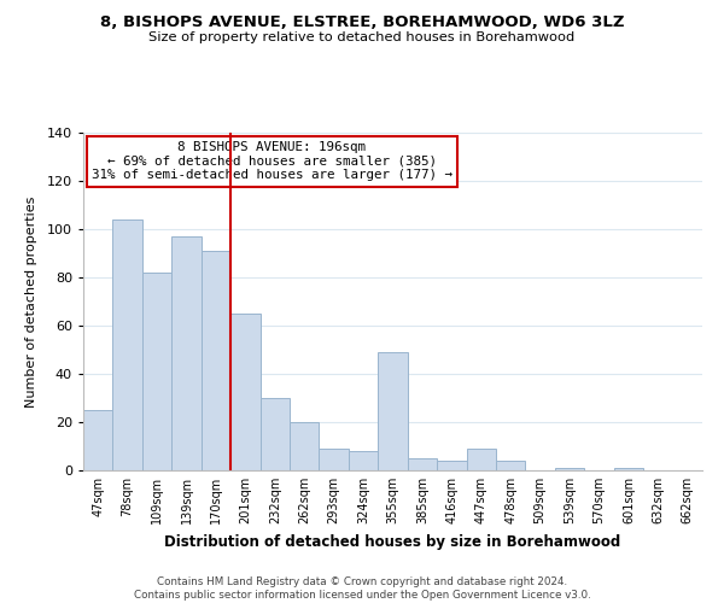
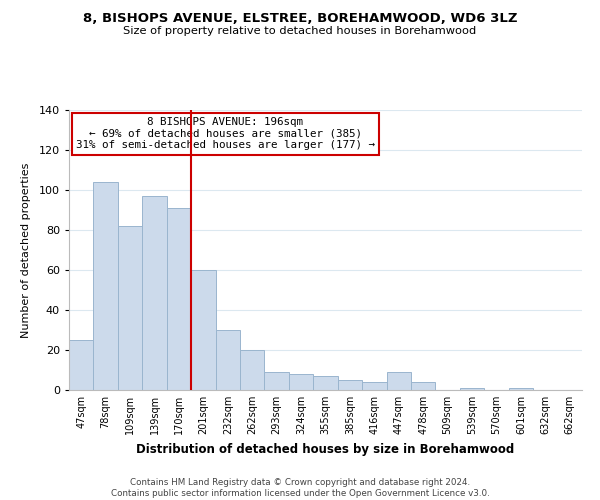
201sqm: 65 -> 60
355sqm: 49 -> 7
